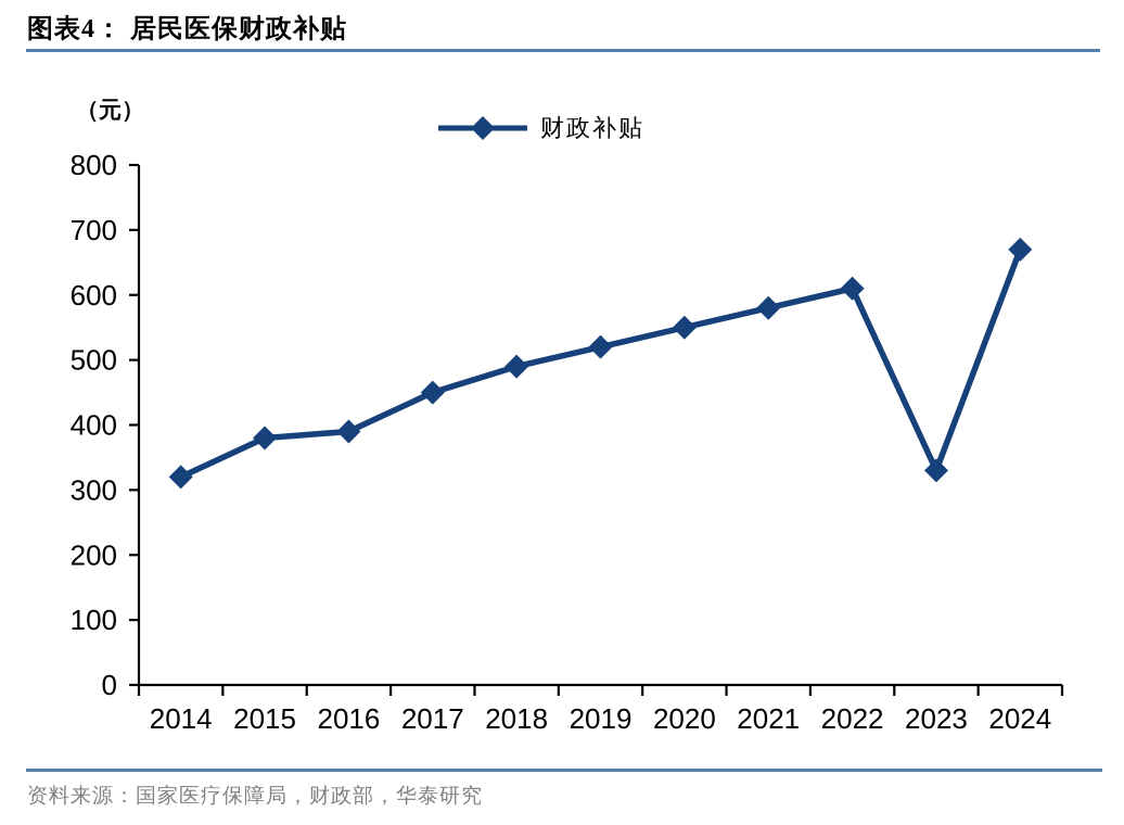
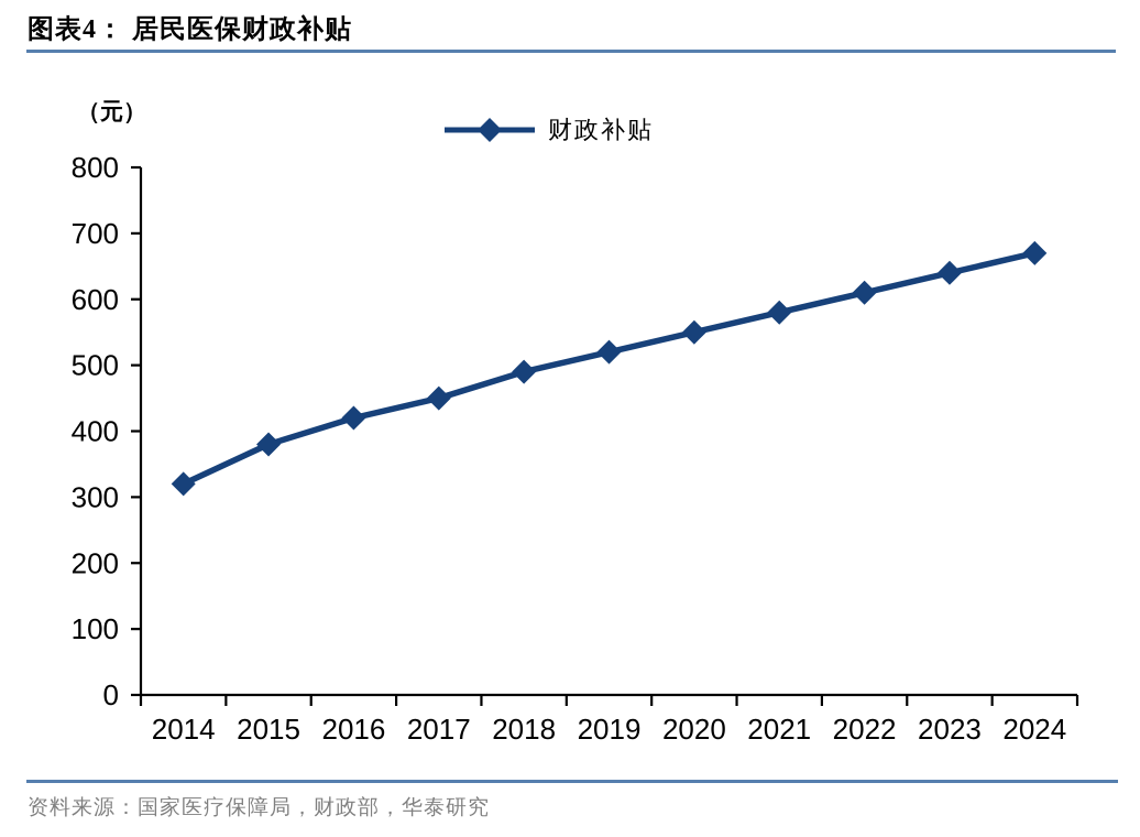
2016: 390 -> 420
2023: 330 -> 640
